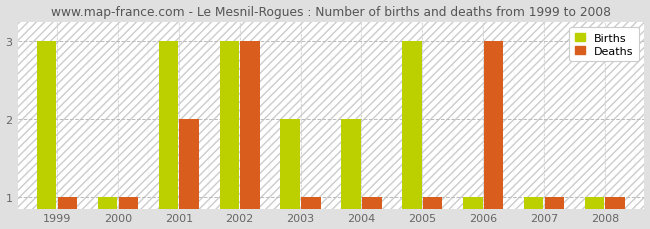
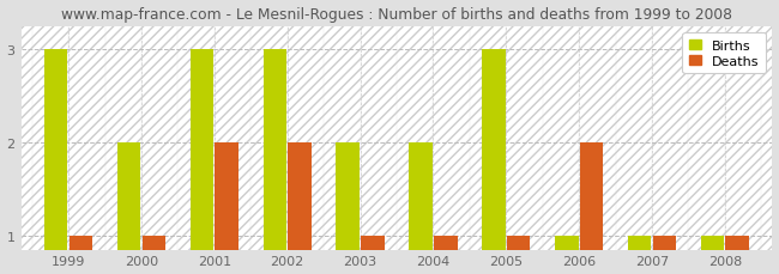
Births/2000: 1 -> 2
Deaths/2002: 3 -> 2
Deaths/2006: 3 -> 2
